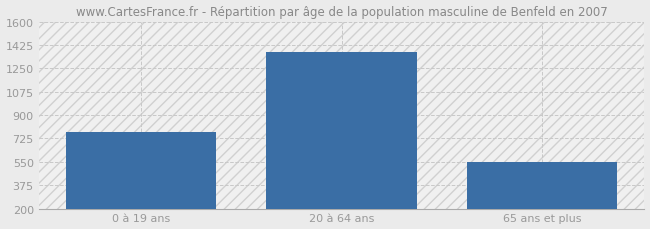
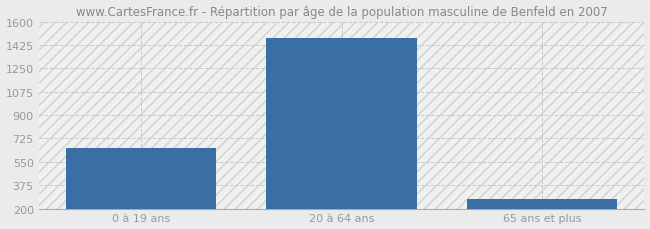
0 à 19 ans: 770 -> 650
20 à 64 ans: 1370 -> 1480
65 ans et plus: 550 -> 270
